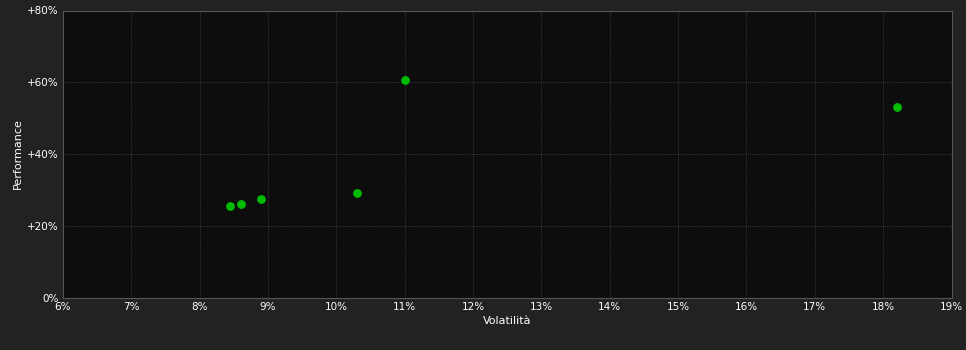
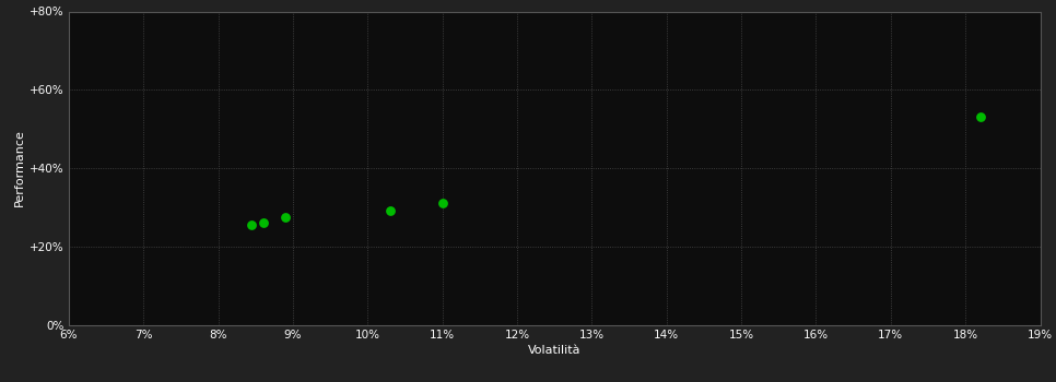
11%: 60.5% -> 31.0%
